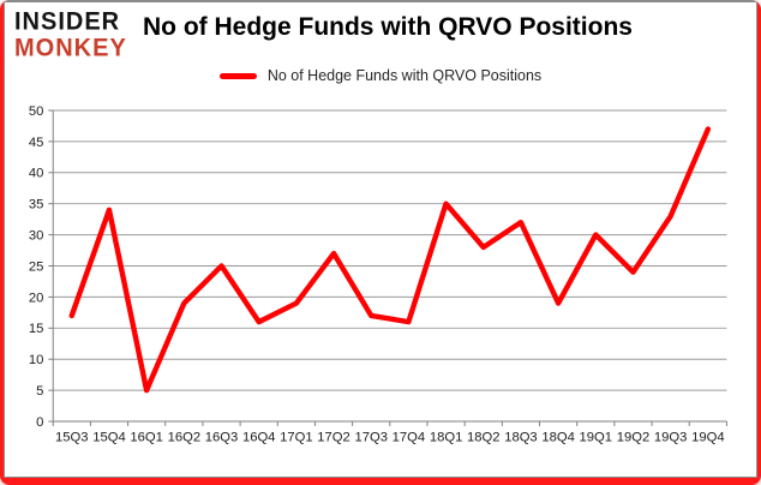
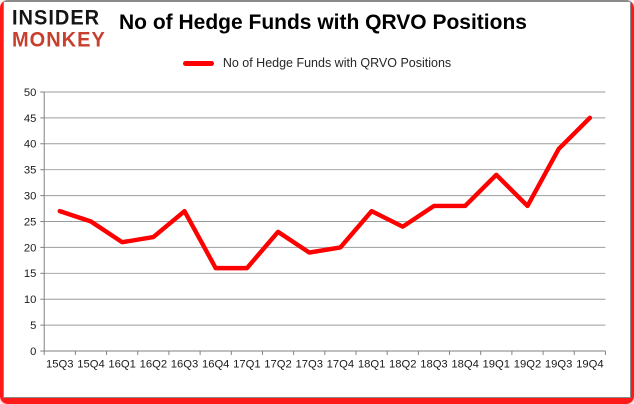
15Q3: 17 -> 27
15Q4: 34 -> 25
16Q1: 5 -> 21
16Q2: 19 -> 22
16Q3: 25 -> 27
17Q1: 19 -> 16
17Q2: 27 -> 23
17Q3: 17 -> 19
17Q4: 16 -> 20
18Q1: 35 -> 27
18Q2: 28 -> 24
18Q3: 32 -> 28
18Q4: 19 -> 28
19Q1: 30 -> 34
19Q2: 24 -> 28
19Q3: 33 -> 39
19Q4: 47 -> 45
